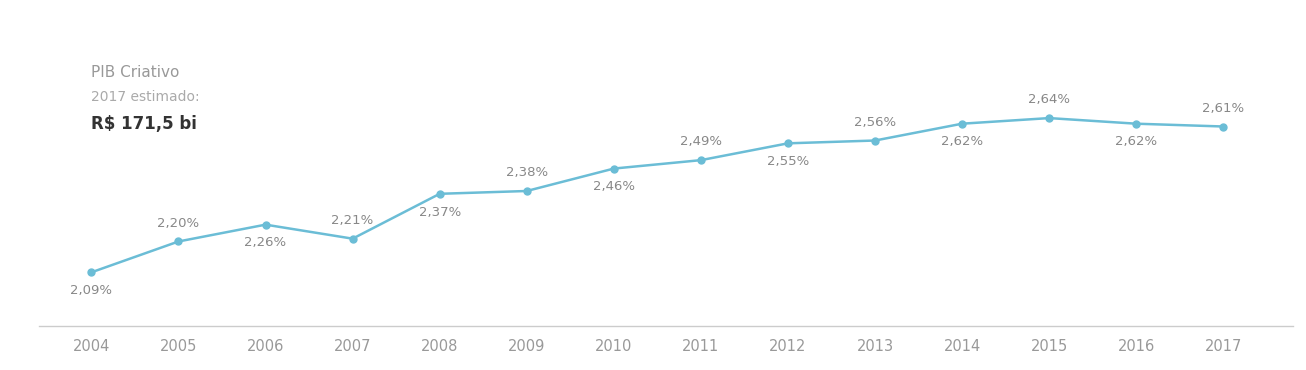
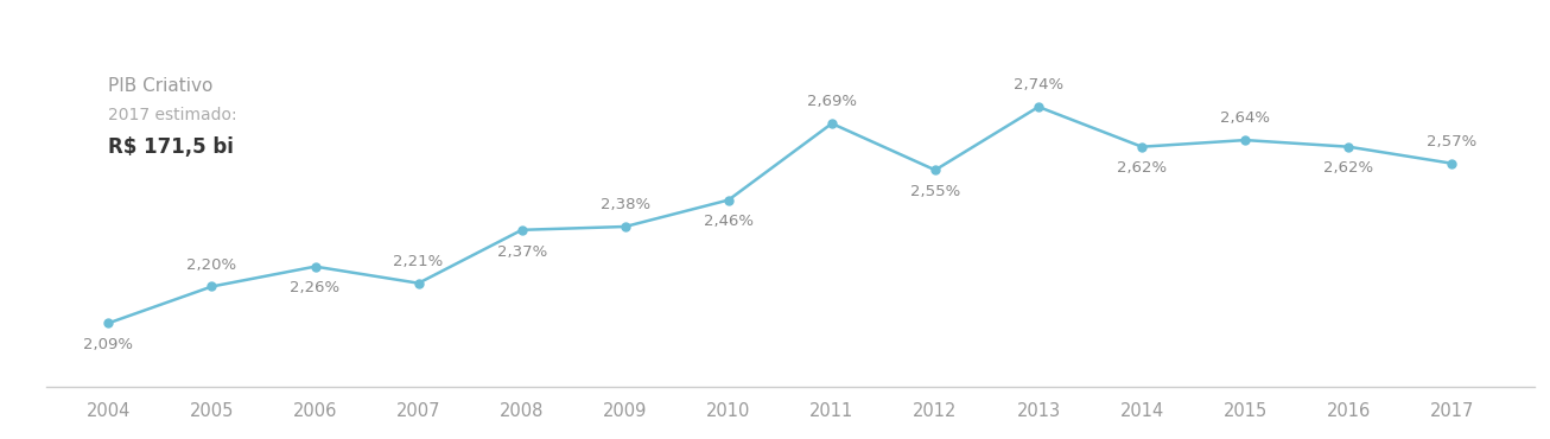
2011: 2,49% -> 2,69%
2013: 2,56% -> 2,74%
2017: 2,61% -> 2,57%
